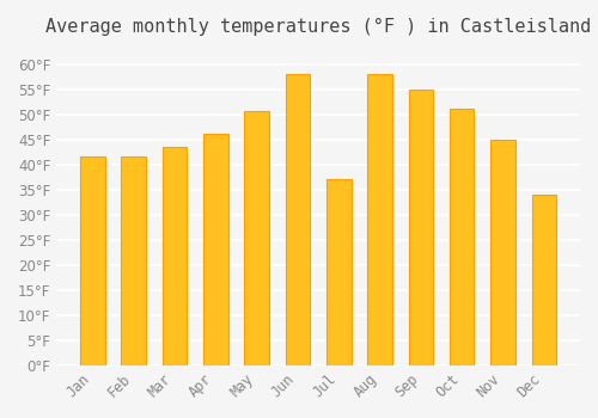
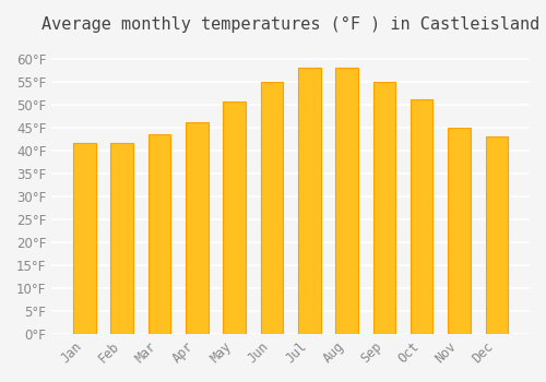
Jun: 58.0°F -> 55.0°F
Jul: 37.0°F -> 58.0°F
Dec: 34.0°F -> 43.0°F
